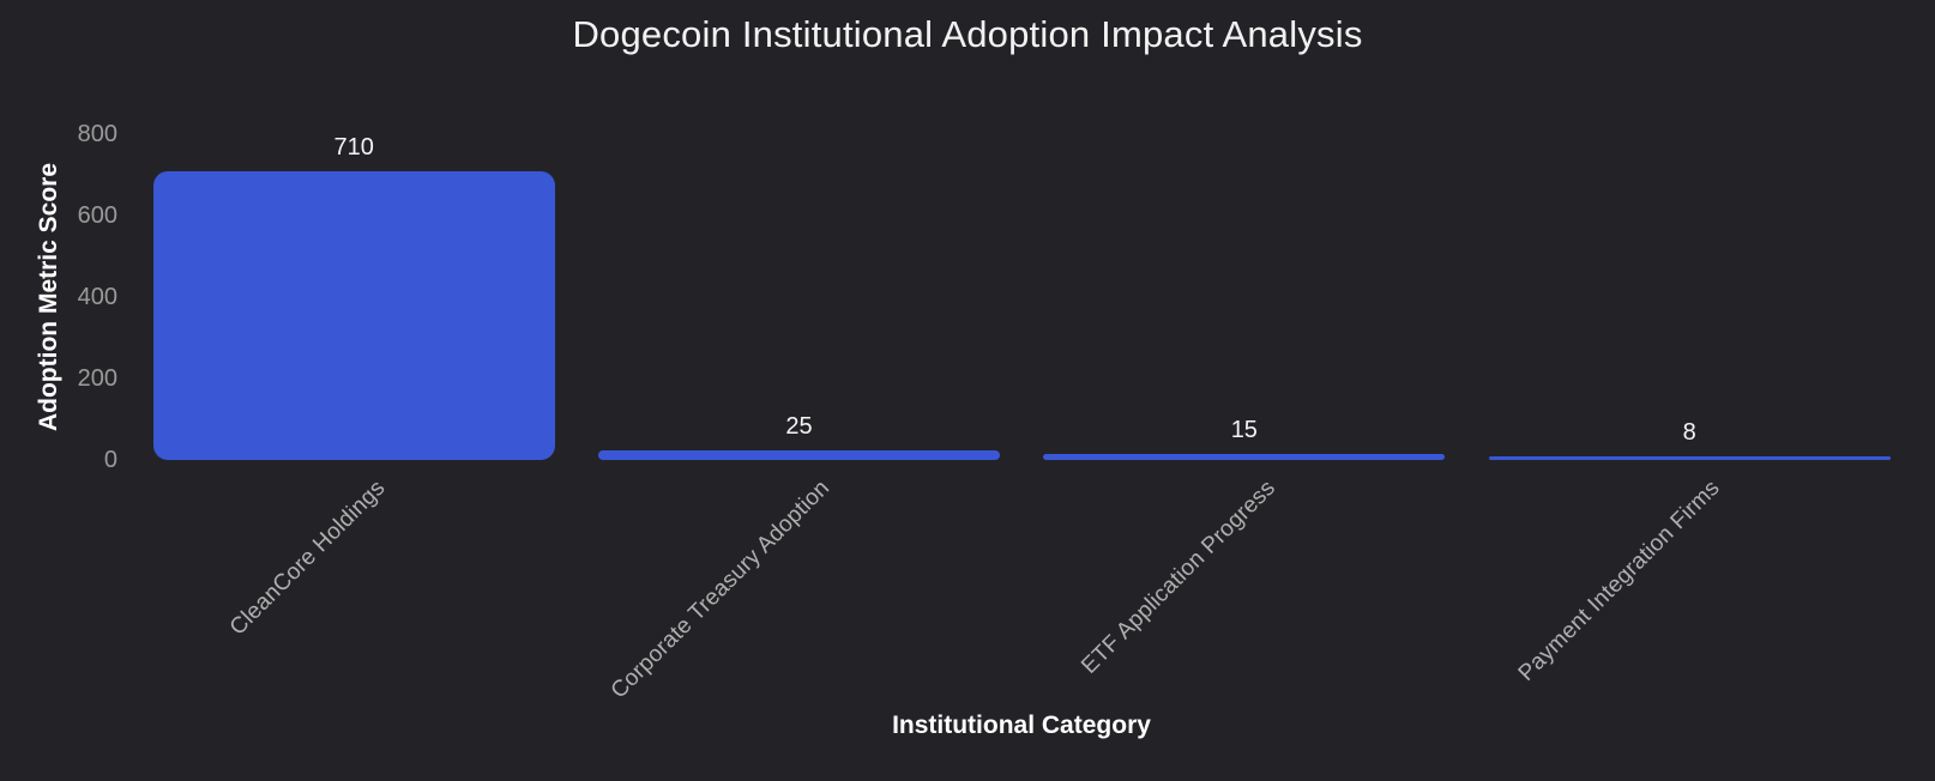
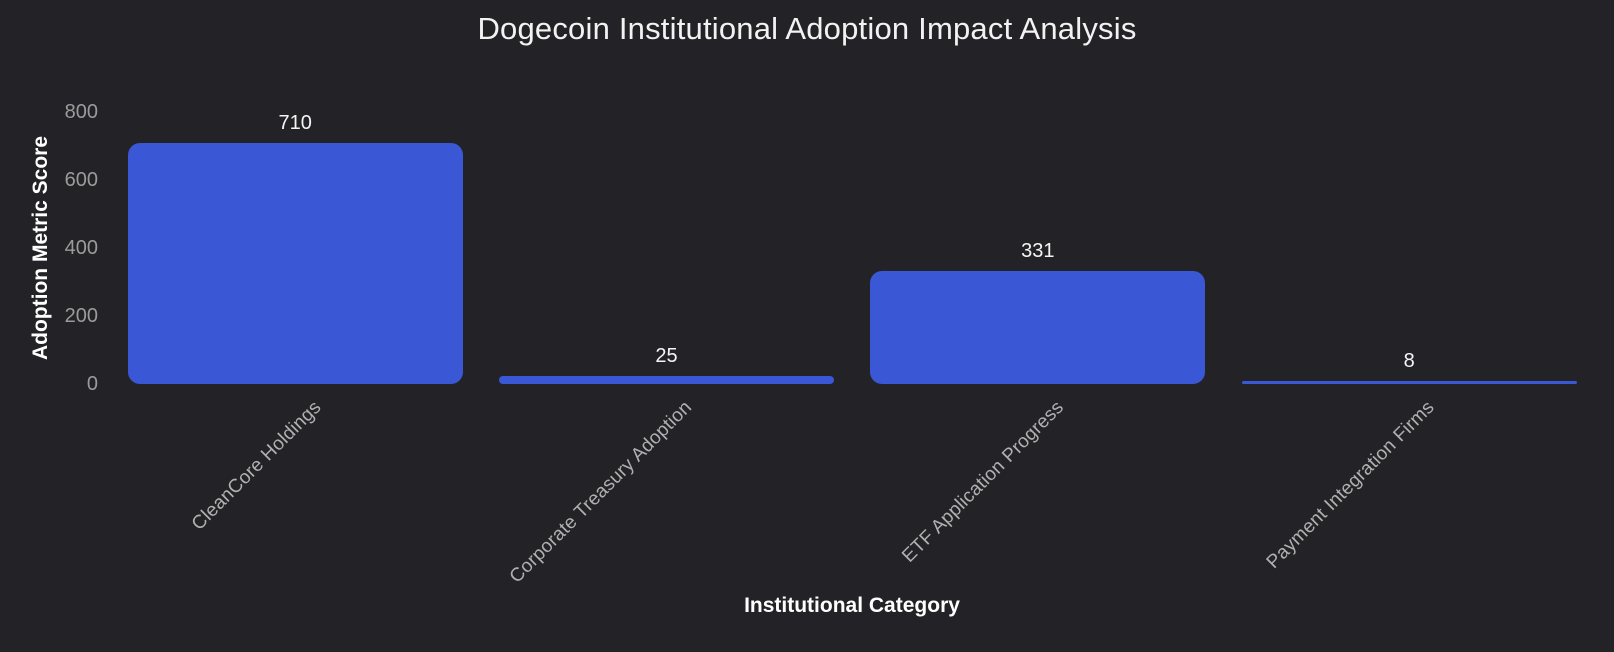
ETF Application Progress: 15 -> 331
